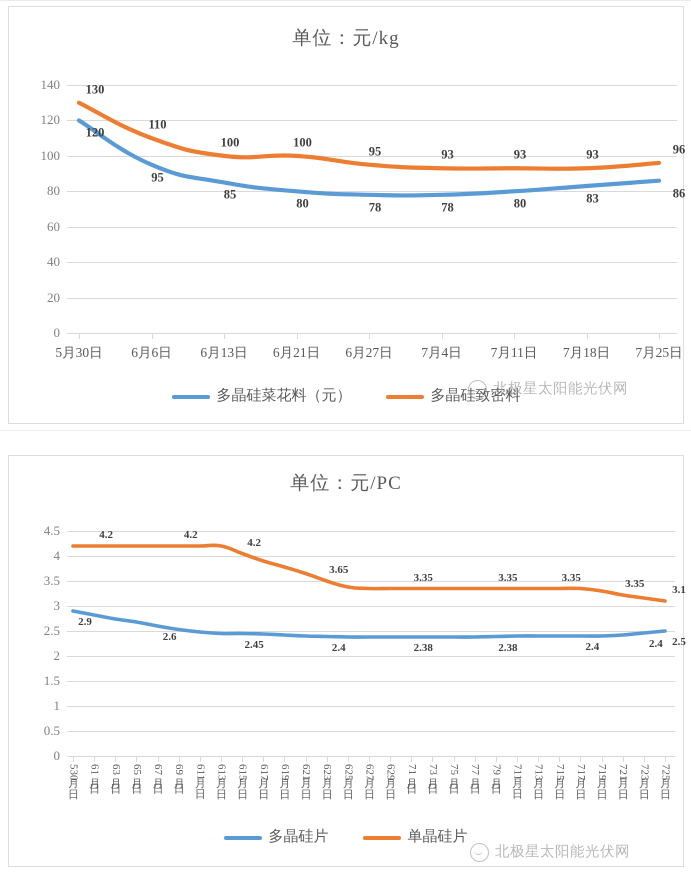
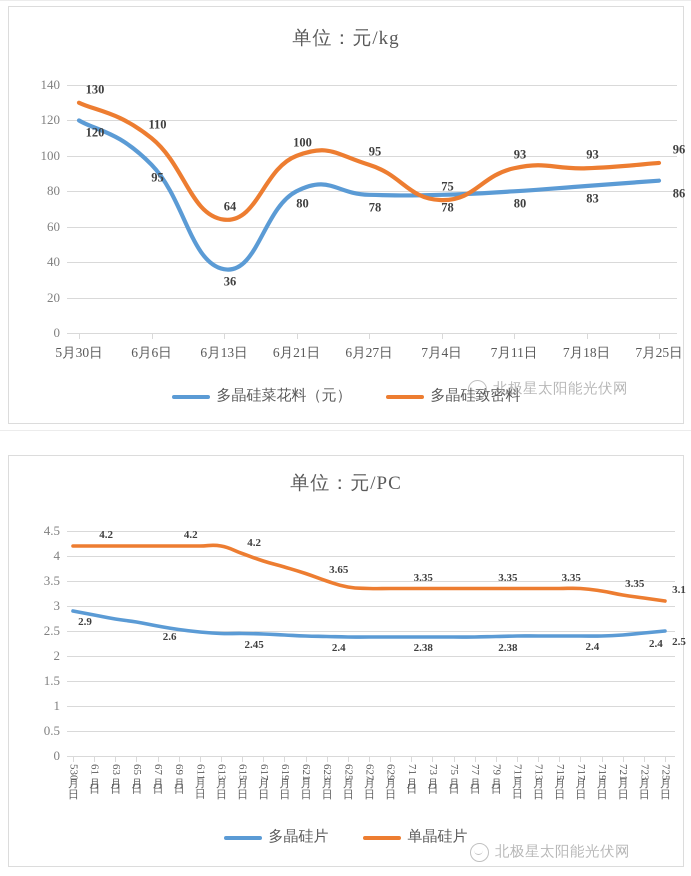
单位：元/kg/多晶硅菜花料（元）/6月13日: 85 -> 36
单位：元/kg/多晶硅致密料/6月13日: 100 -> 64
单位：元/kg/多晶硅致密料/7月4日: 93 -> 75
